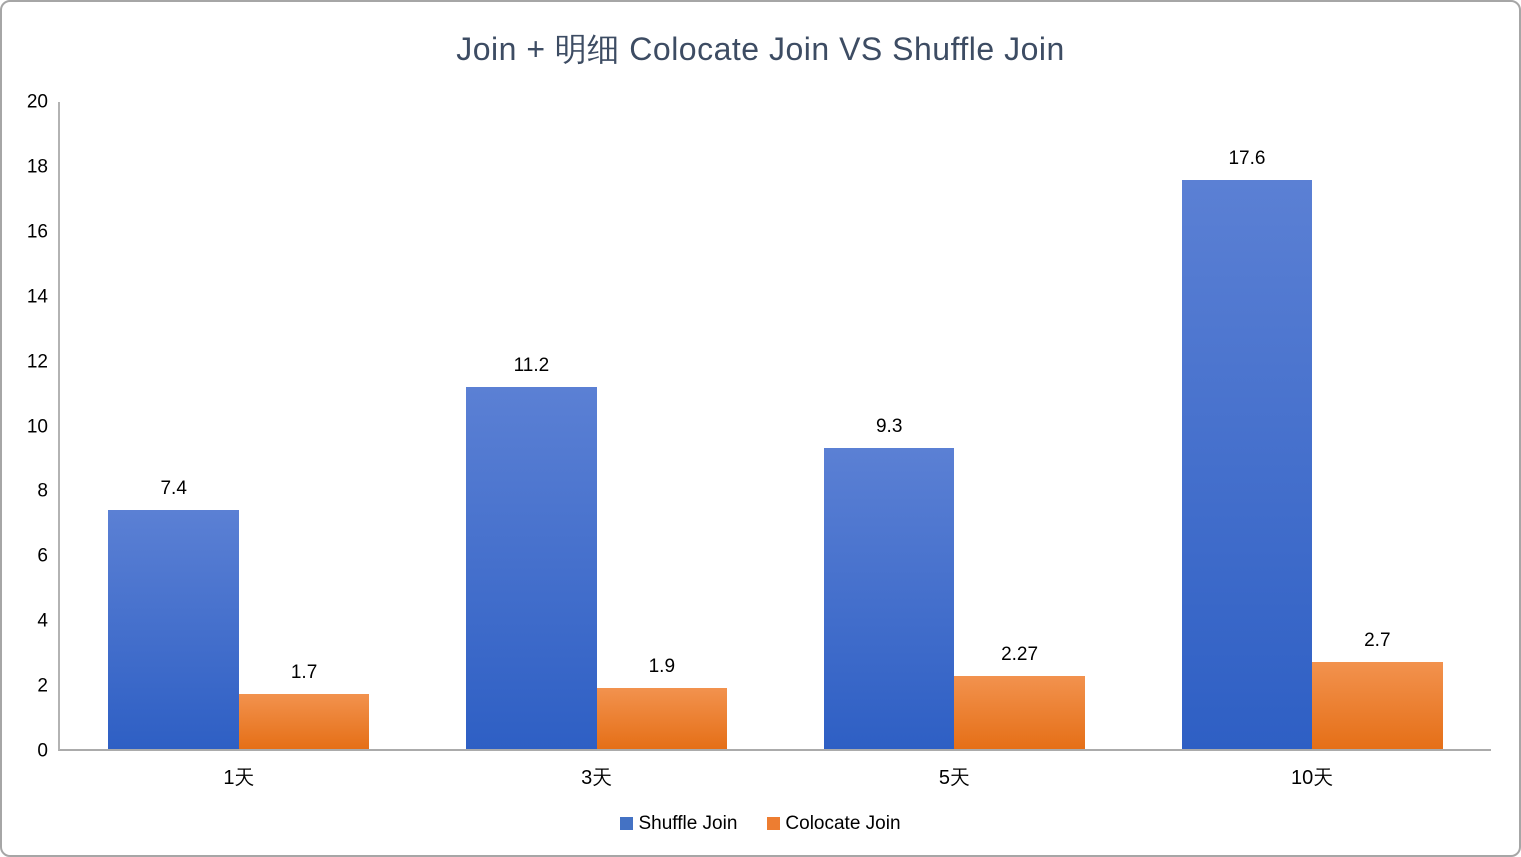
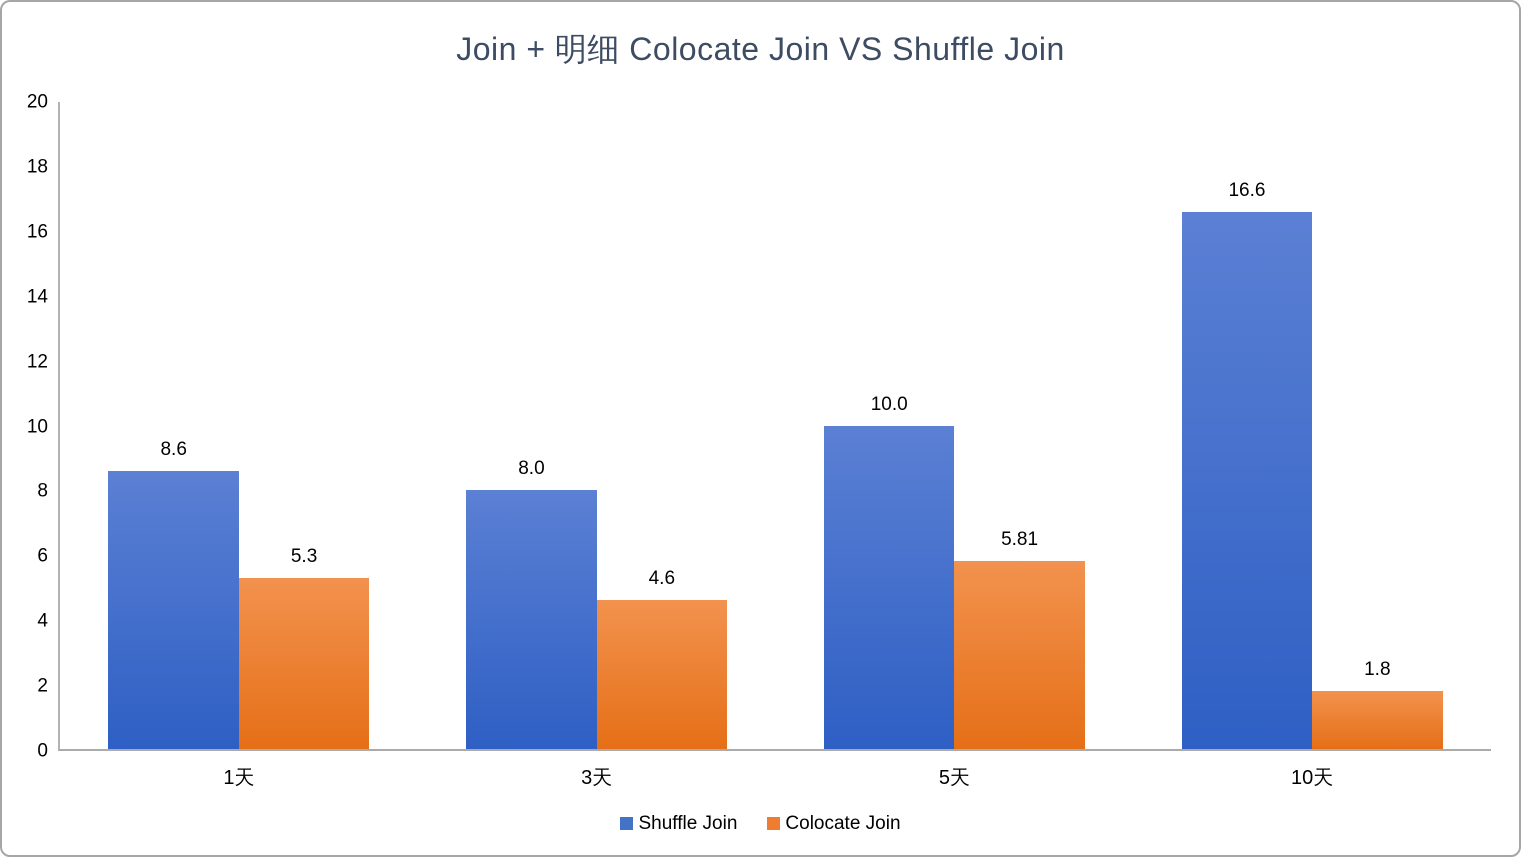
Shuffle Join/1天: 7.4 -> 8.6
Colocate Join/1天: 1.7 -> 5.3
Shuffle Join/3天: 11.2 -> 8.0
Colocate Join/3天: 1.9 -> 4.6
Shuffle Join/5天: 9.3 -> 10.0
Colocate Join/5天: 2.27 -> 5.81
Shuffle Join/10天: 17.6 -> 16.6
Colocate Join/10天: 2.7 -> 1.8
